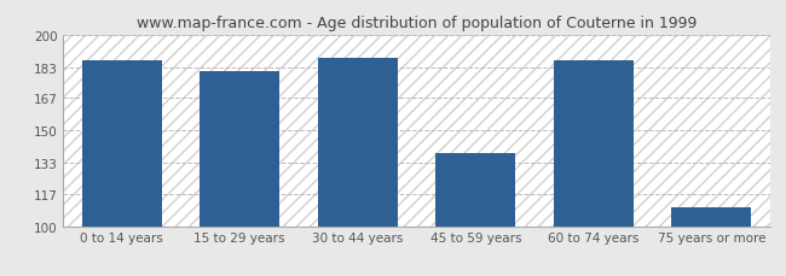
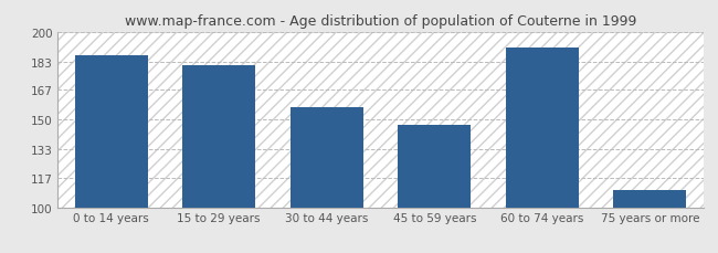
30 to 44 years: 188 -> 157
45 to 59 years: 138 -> 147
60 to 74 years: 187 -> 191
